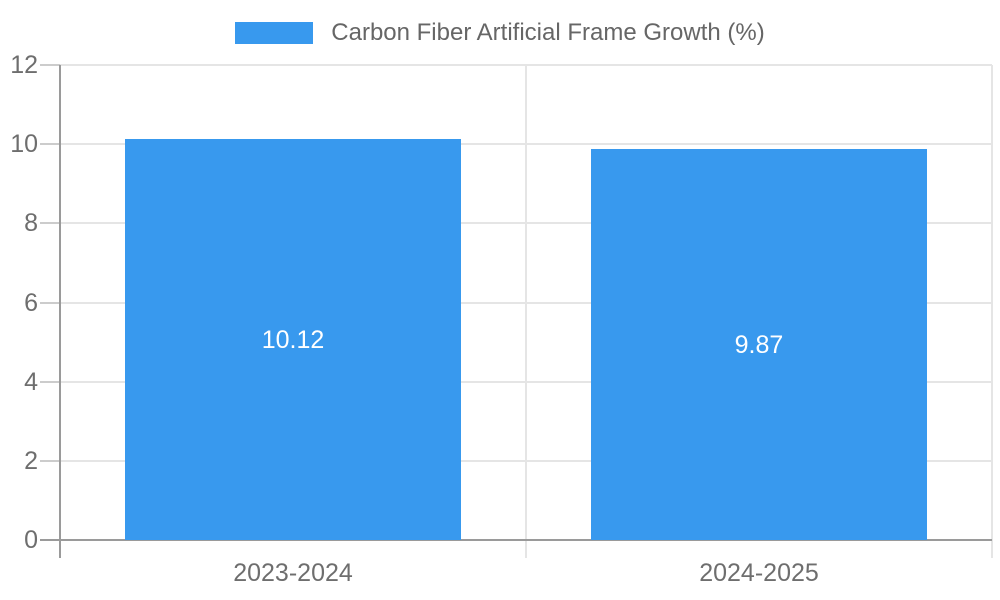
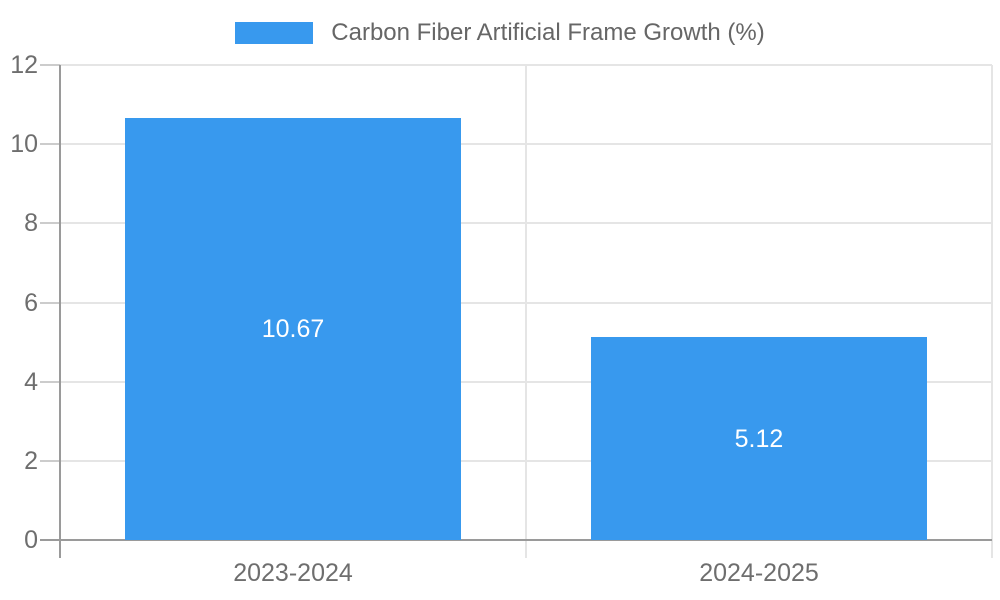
2023-2024: 10.12 -> 10.67
2024-2025: 9.87 -> 5.12
